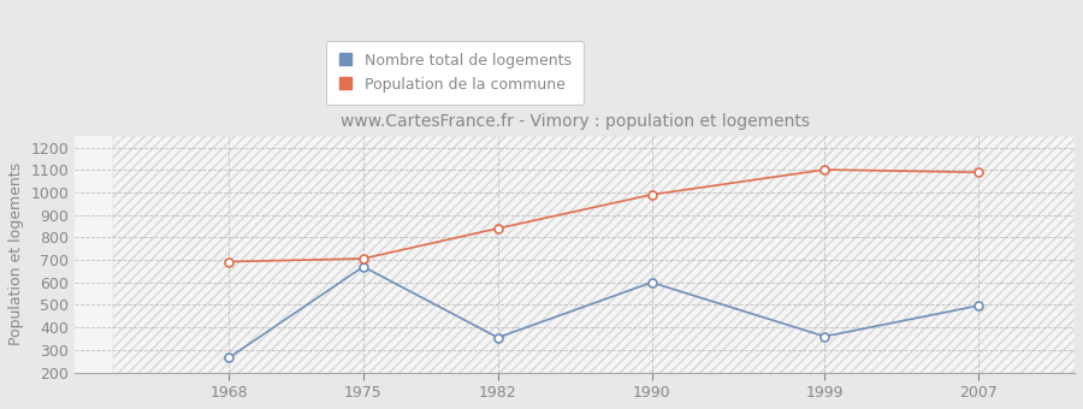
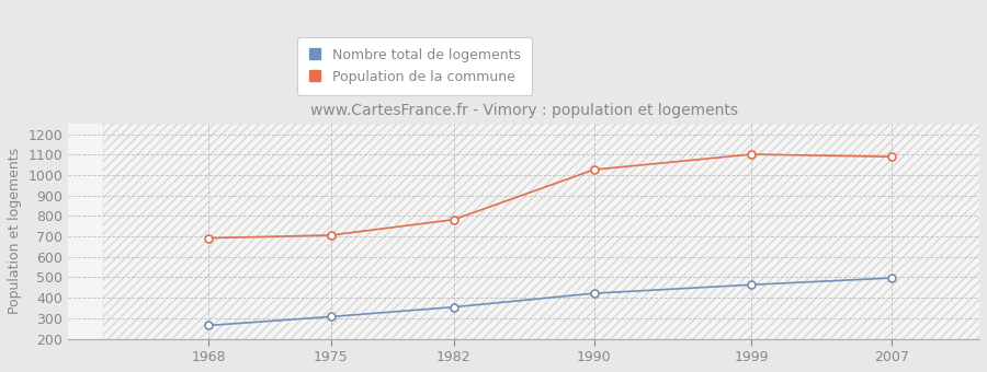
Nombre total de logements/1975: 670 -> 310
Population de la commune/1982: 840 -> 780
Nombre total de logements/1990: 600 -> 420
Population de la commune/1990: 990 -> 1030
Nombre total de logements/1999: 360 -> 460
